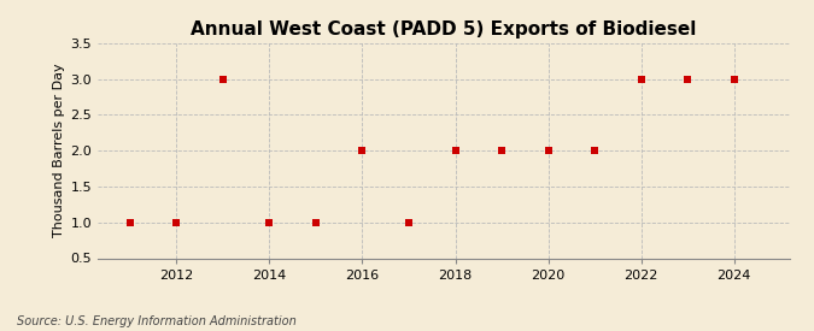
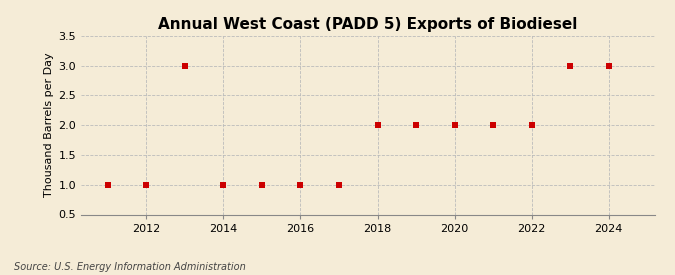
2016: 2 -> 1
2022: 3 -> 2
